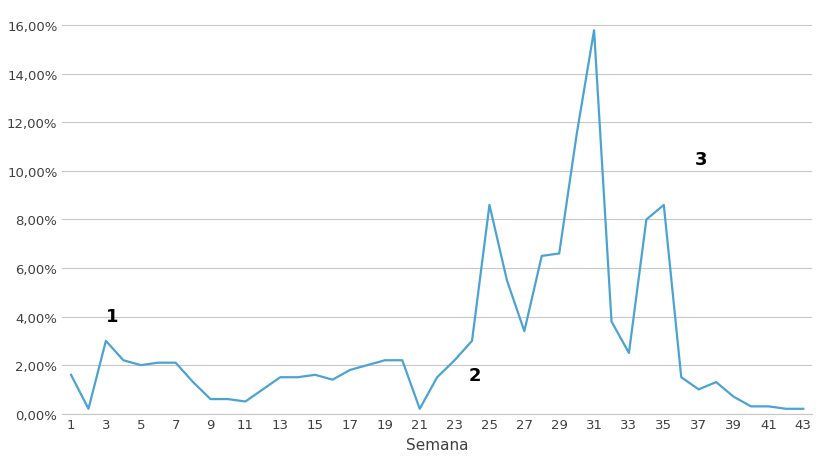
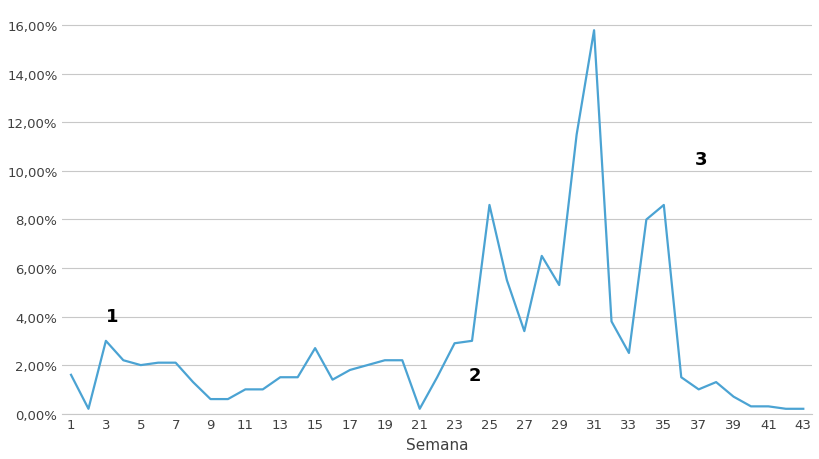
11: 0,5% -> 1,0%
15: 1,6% -> 2,7%
23: 2,2% -> 2,9%
29: 6,6% -> 5,3%
